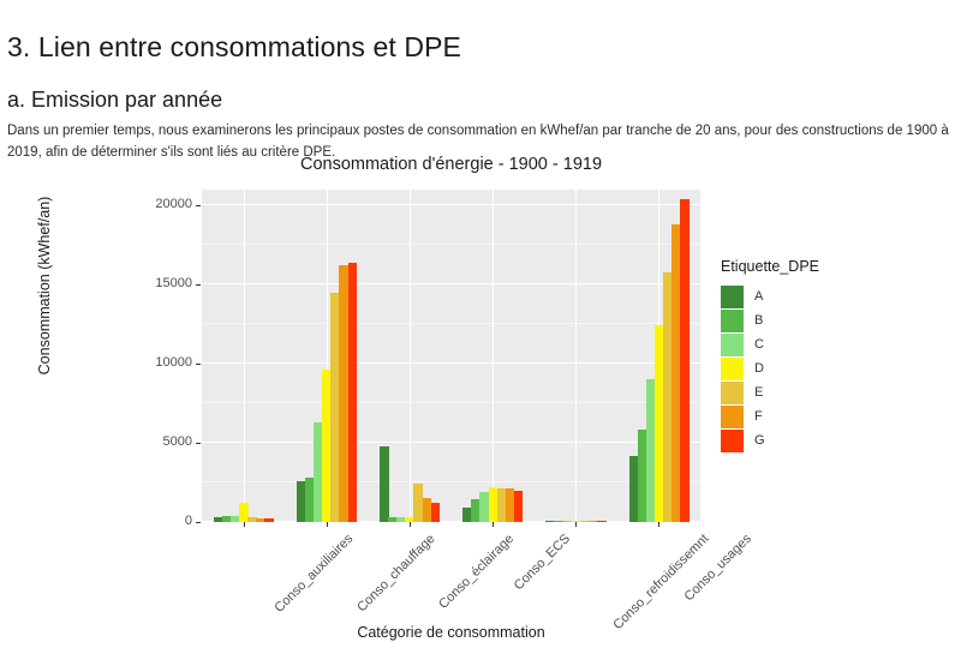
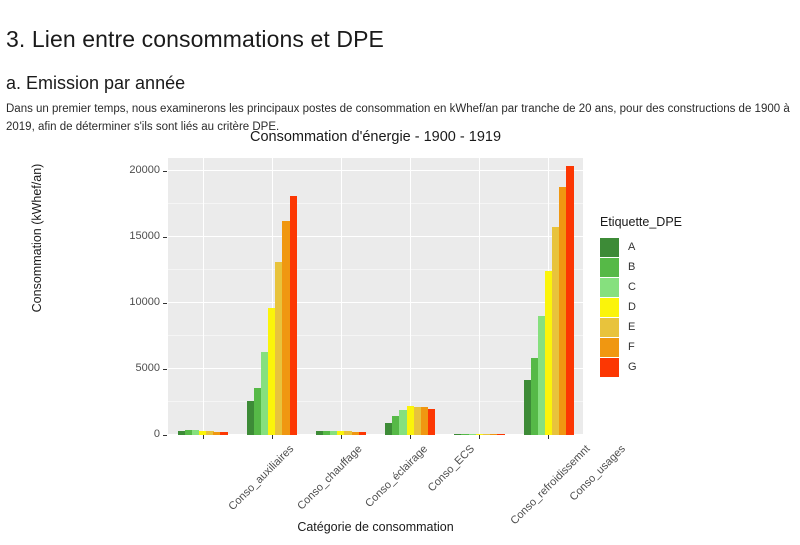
D/Conso_auxiliaires: 1200 -> 300
B/Conso_chauffage: 2800 -> 3600
E/Conso_chauffage: 14500 -> 13100
G/Conso_chauffage: 16400 -> 18100
A/Conso_éclairage: 4800 -> 300
E/Conso_éclairage: 2400 -> 300
F/Conso_éclairage: 1500 -> 200
G/Conso_éclairage: 1200 -> 200
